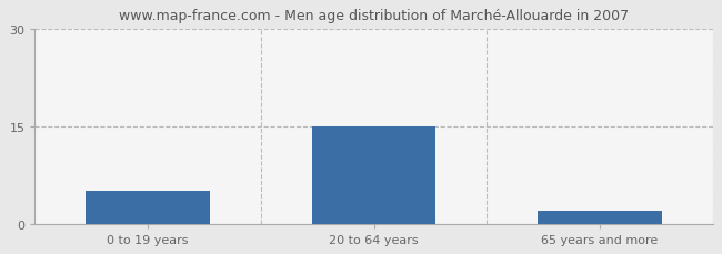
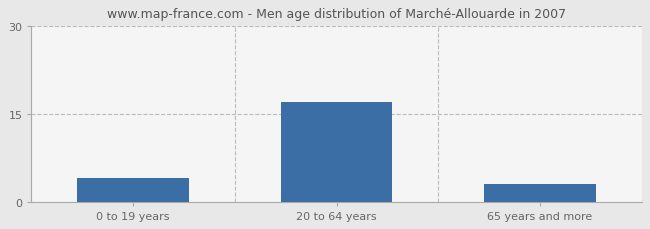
0 to 19 years: 5 -> 4
20 to 64 years: 15 -> 17
65 years and more: 2 -> 3
